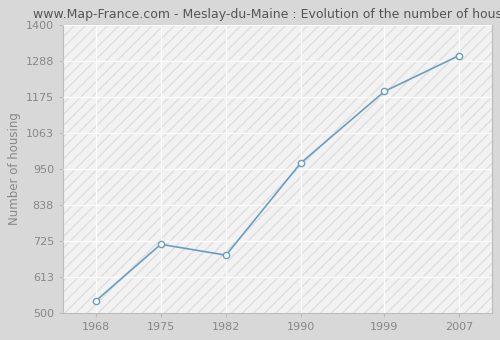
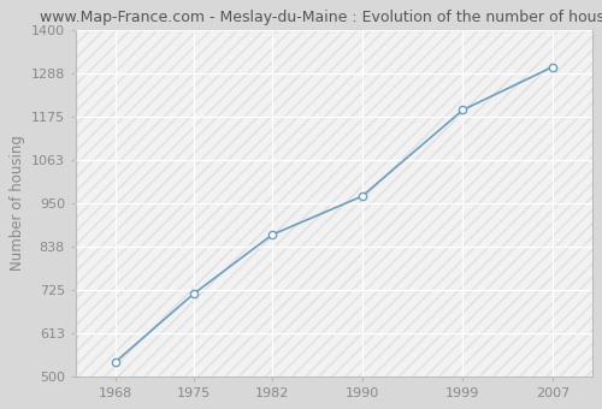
1982: 680 -> 868
